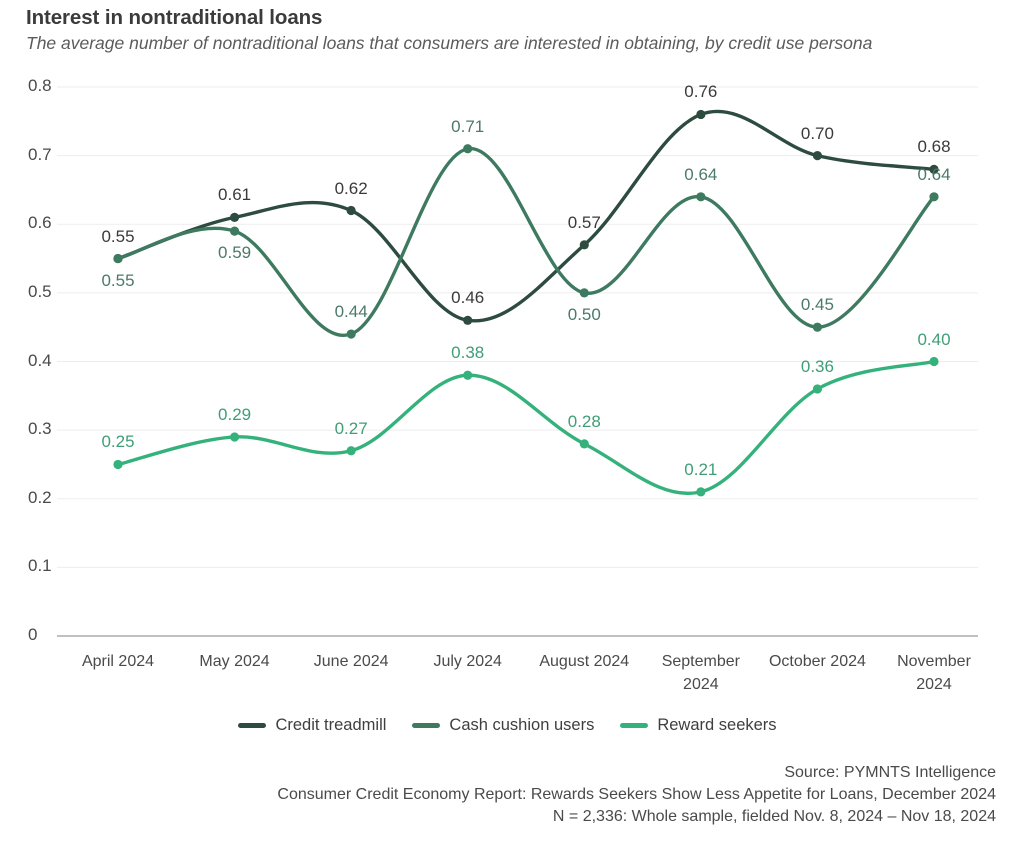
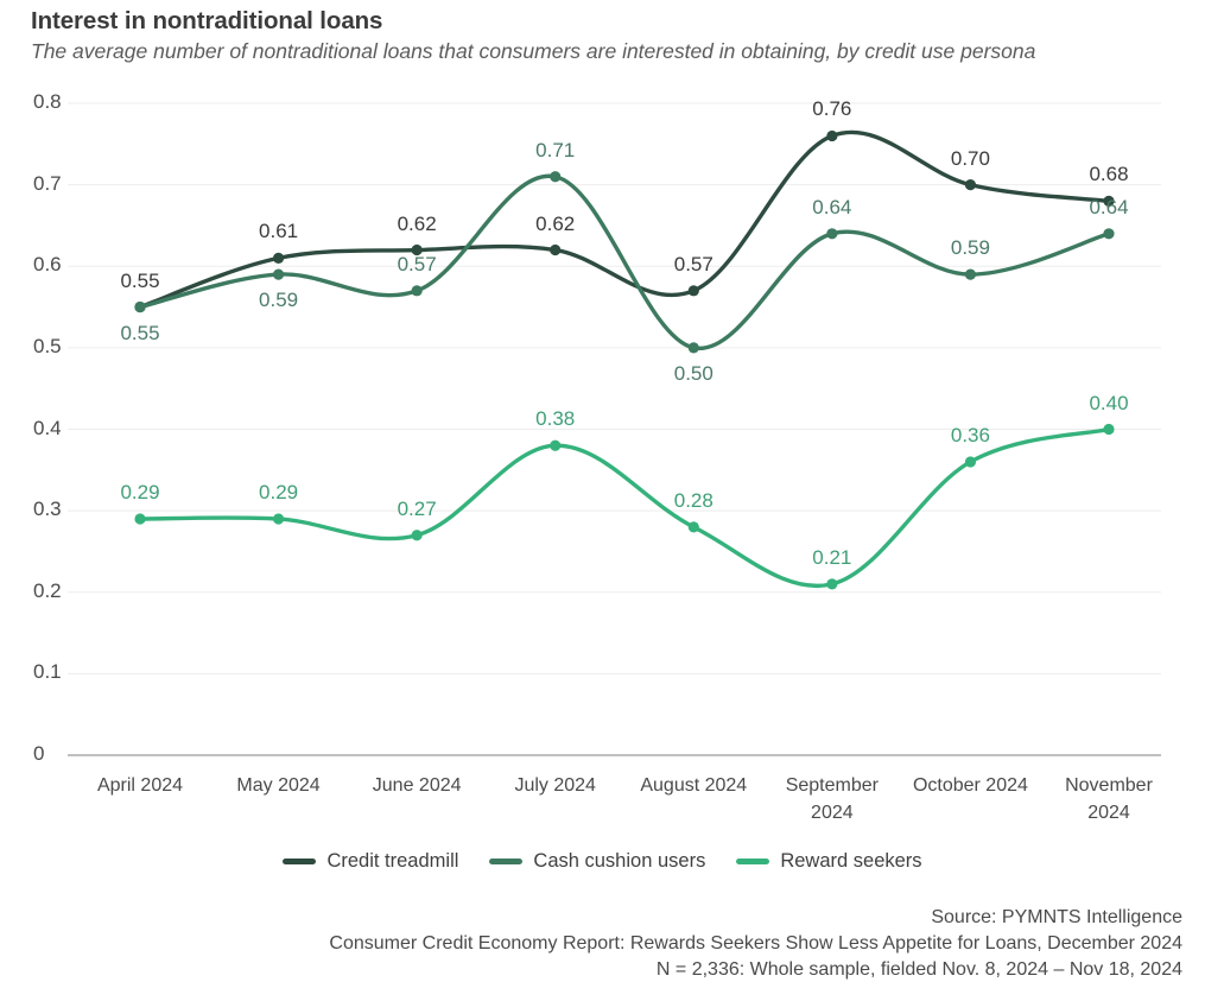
Reward seekers/April 2024: 0.25 -> 0.29
Cash cushion users/June 2024: 0.44 -> 0.57
Credit treadmill/July 2024: 0.46 -> 0.62
Cash cushion users/October 2024: 0.45 -> 0.59
